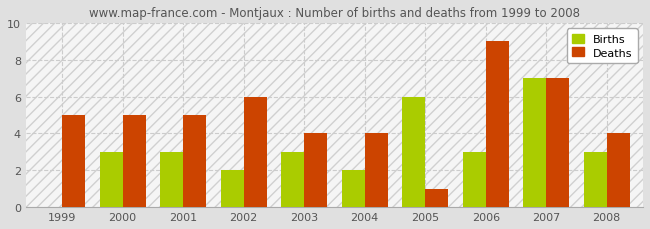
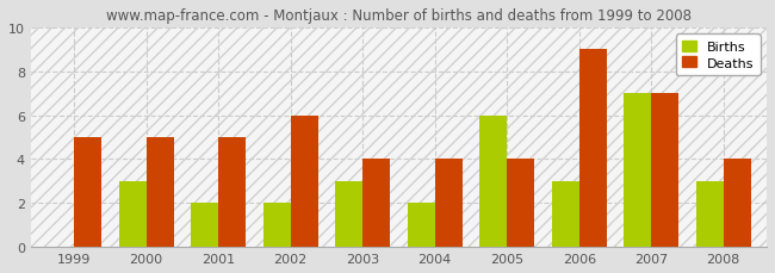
Births/2001: 3 -> 2
Deaths/2005: 1 -> 4
